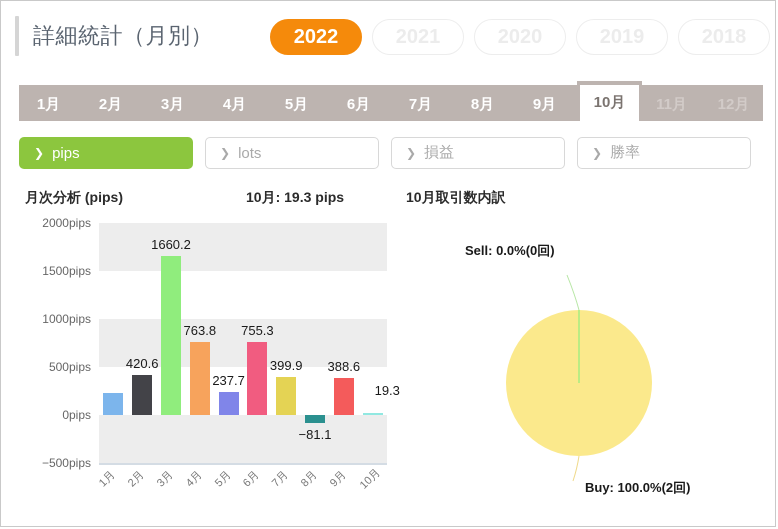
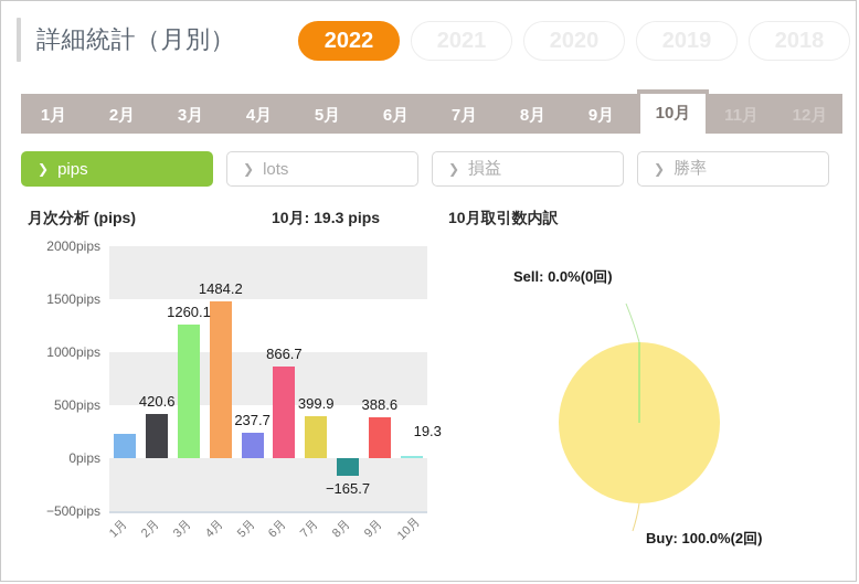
月次分析 (pips)/3月: 1660.2 -> 1260.1
月次分析 (pips)/4月: 763.8 -> 1484.2
月次分析 (pips)/6月: 755.3 -> 866.7
月次分析 (pips)/8月: −81.1 -> −165.7
